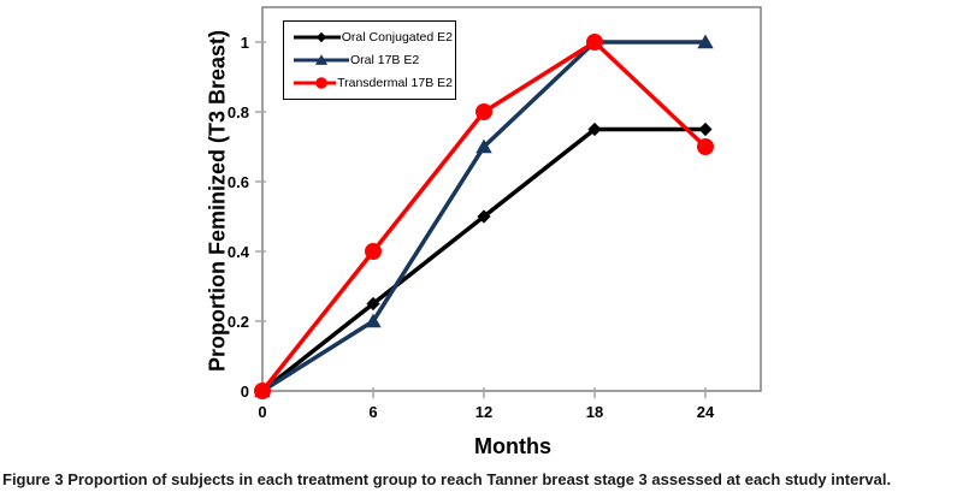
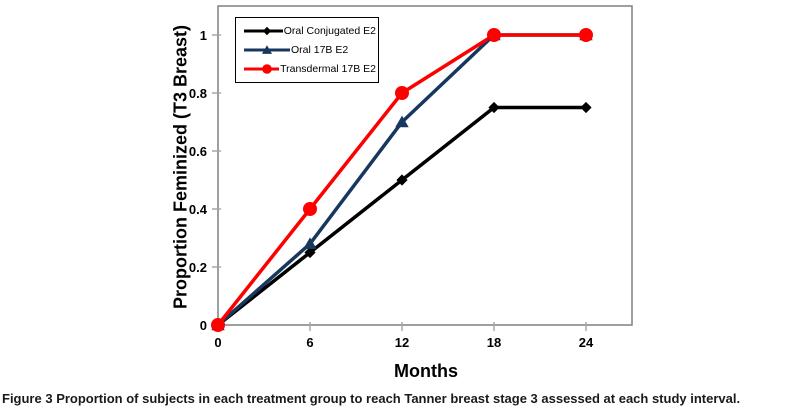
Oral 17B E2/6: 0.20 -> 0.28
Transdermal 17B E2/24: 0.7 -> 1.0
